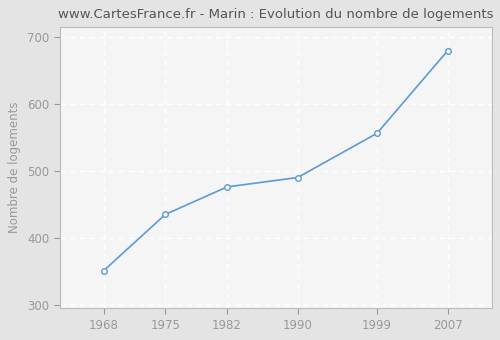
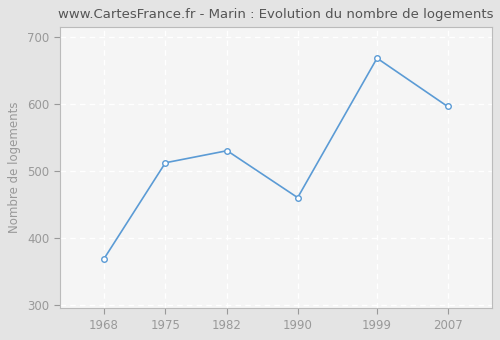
1968: 351 -> 368
1975: 435 -> 512
1982: 476 -> 530
1990: 490 -> 460
1999: 556 -> 668
2007: 679 -> 596
